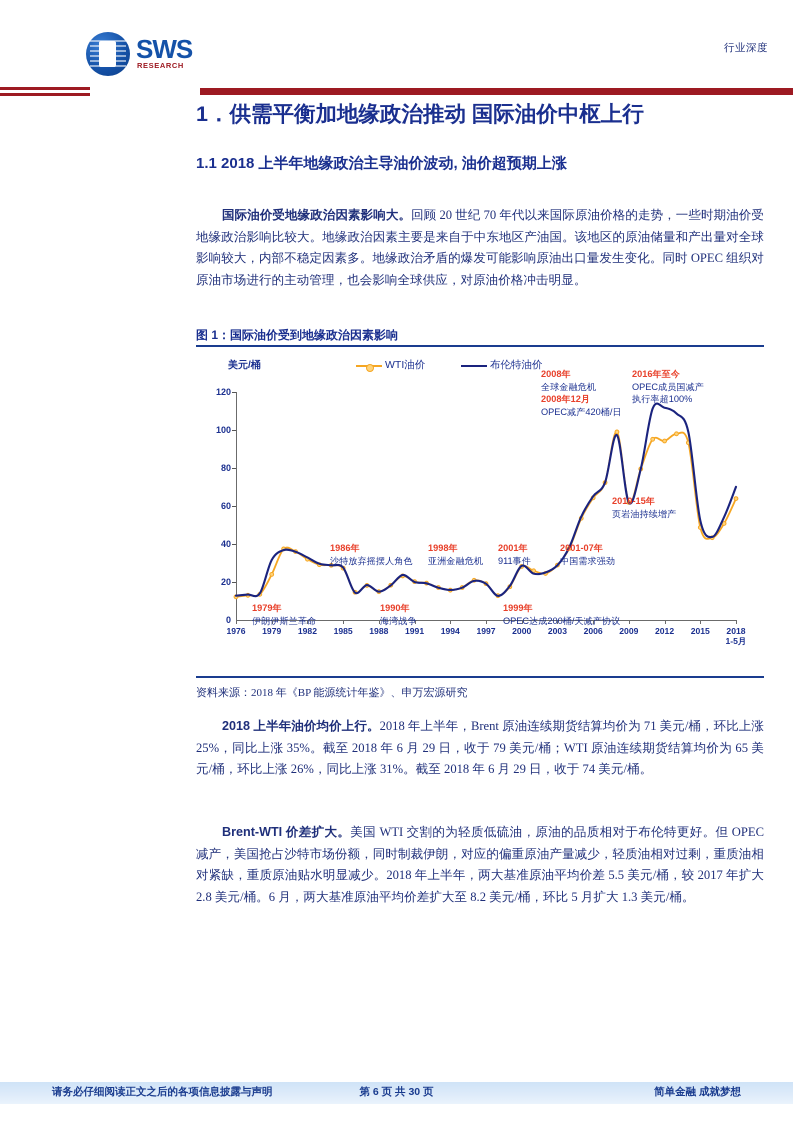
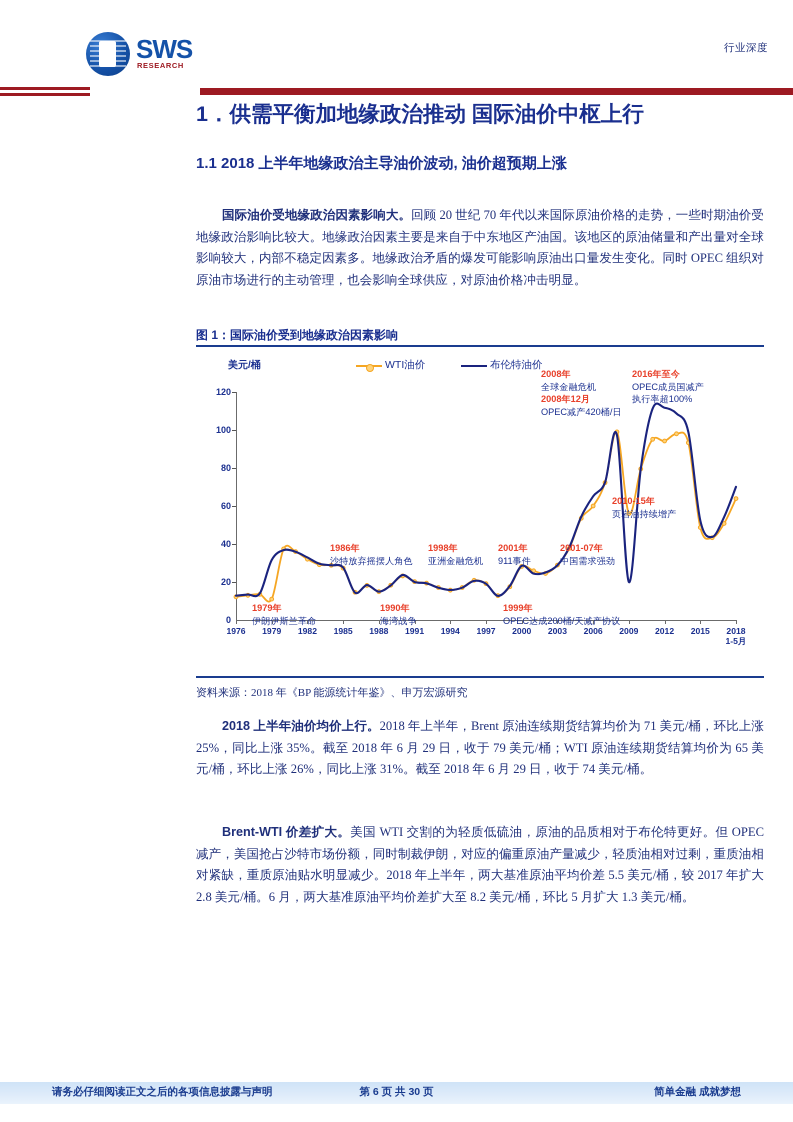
WTI油价/1979: 24 -> 11
WTI油价/2006: 64 -> 60
布伦特油价/2009: 62 -> 20
WTI油价/2009: 62 -> 56
